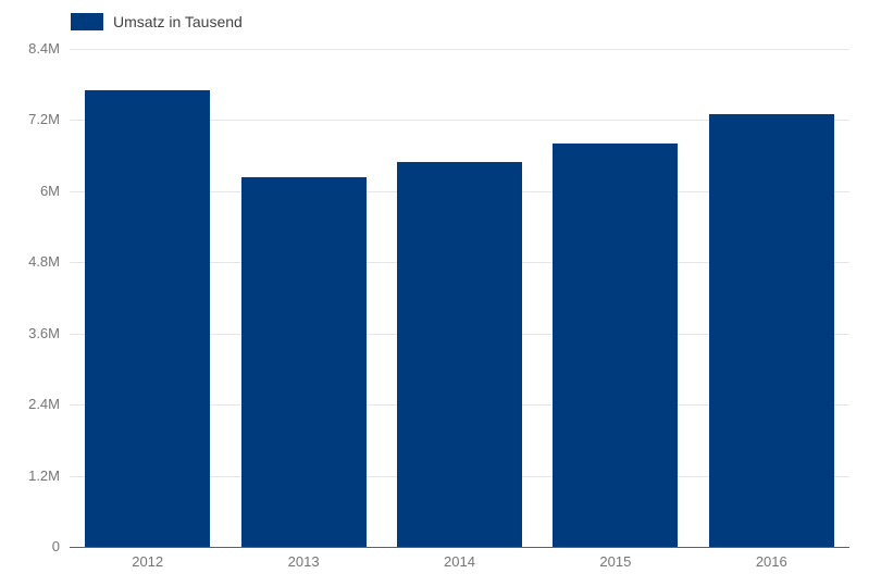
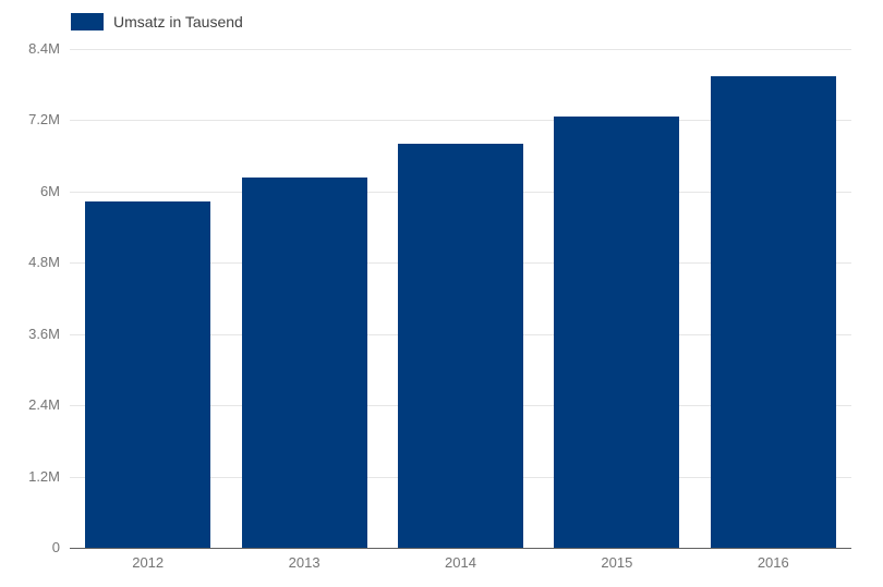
2012: 7.7M -> 5.8M
2014: 6.5M -> 6.8M
2015: 6.8M -> 7.3M
2016: 7.3M -> 7.9M
